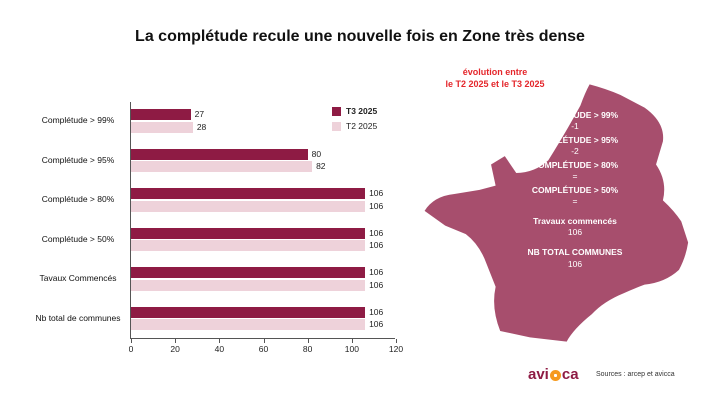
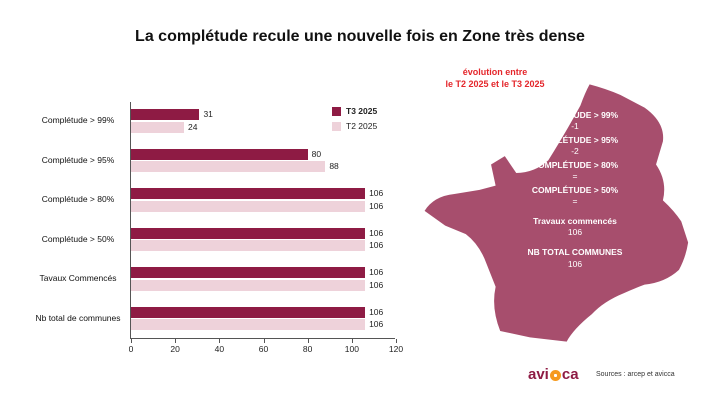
T3 2025/Complétude > 99%: 27 -> 31
T2 2025/Complétude > 99%: 28 -> 24
T2 2025/Complétude > 95%: 82 -> 88
